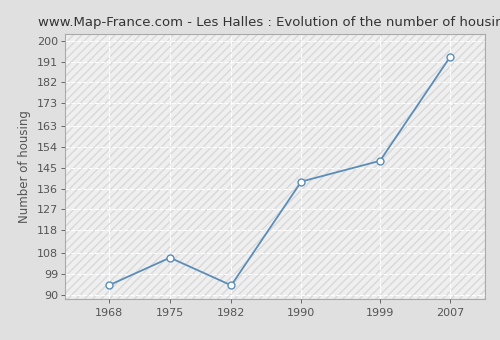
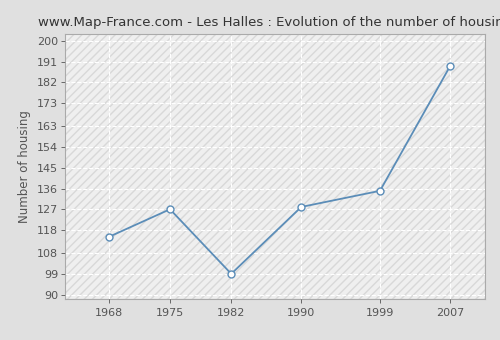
1968: 94 -> 115
1975: 106 -> 127
1982: 94 -> 99
1990: 139 -> 128
1999: 148 -> 135
2007: 193 -> 189
